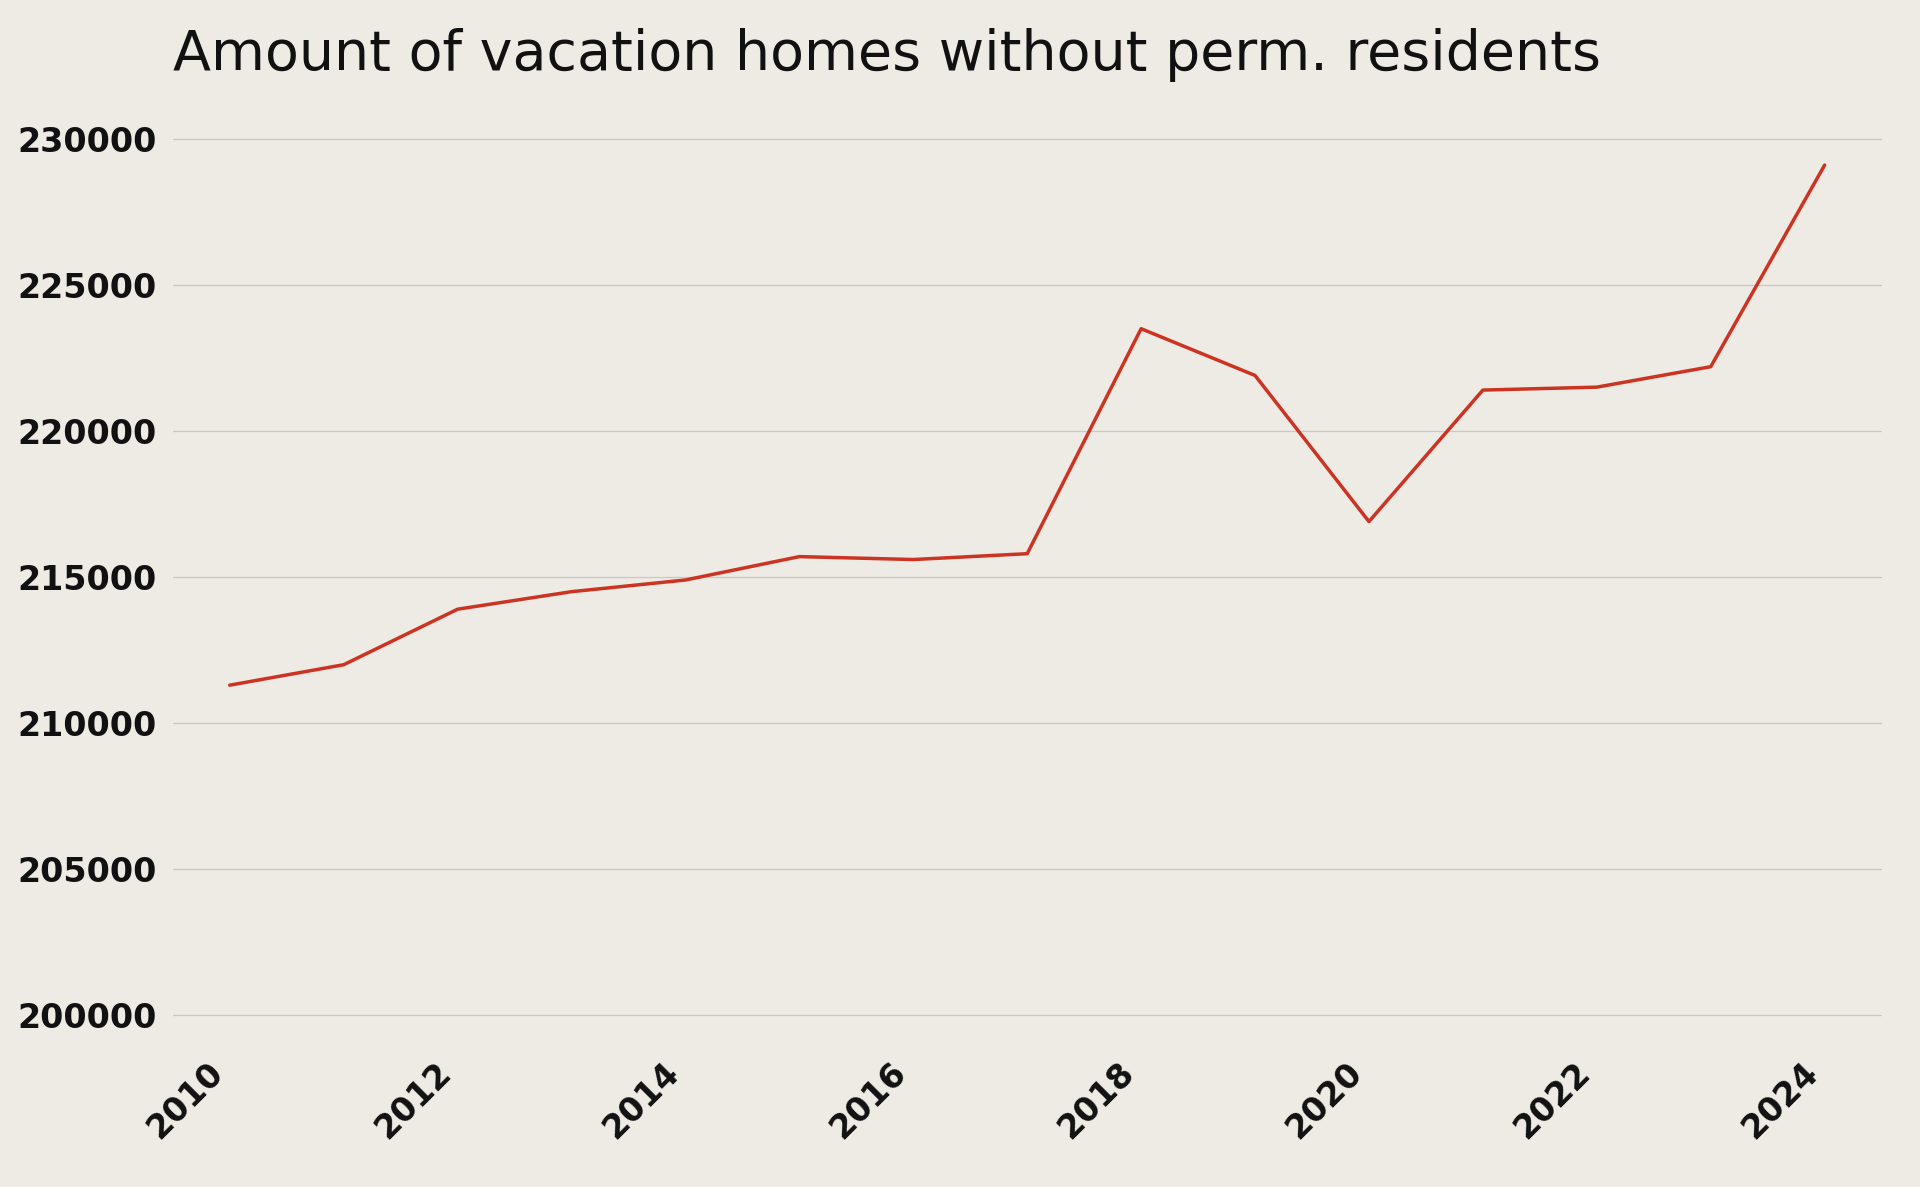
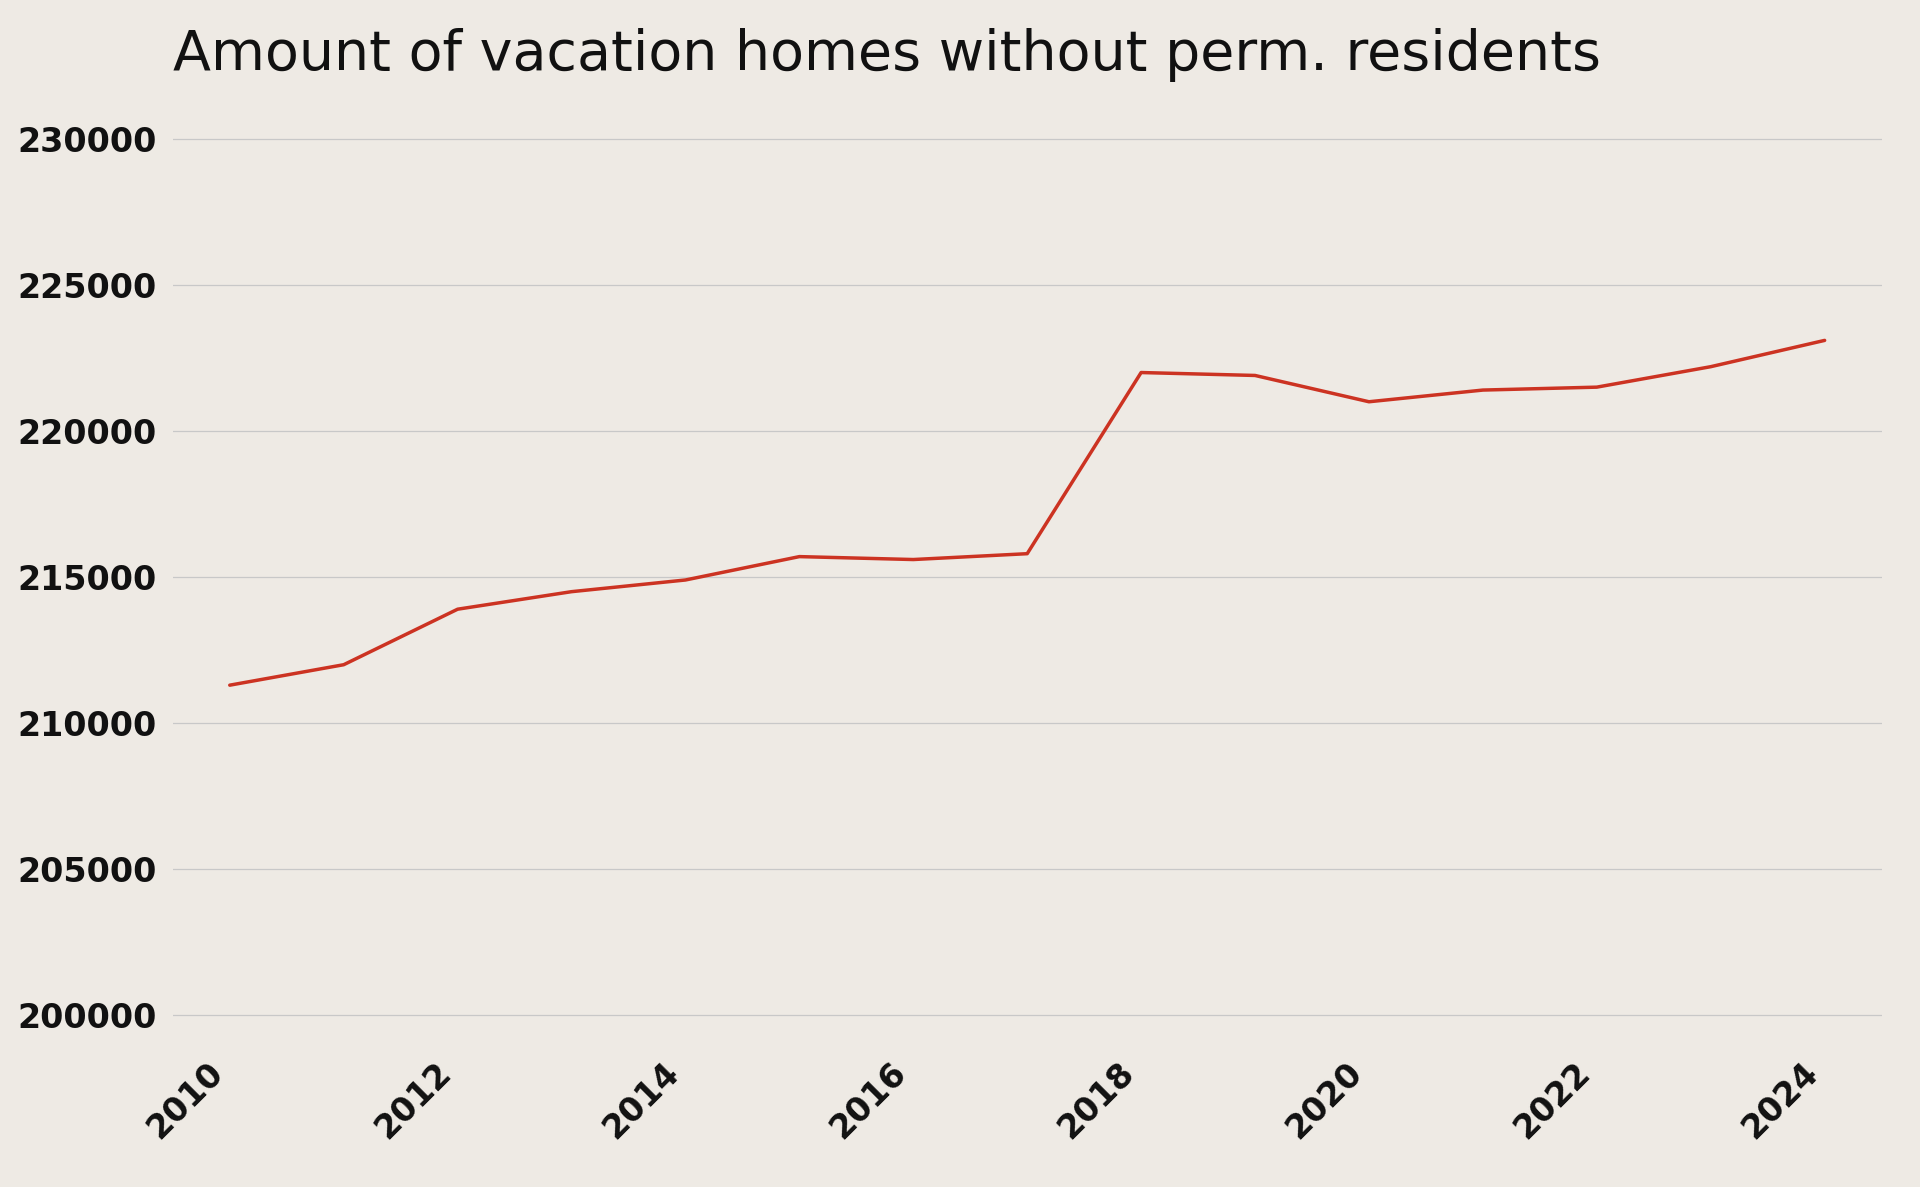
2018: 223500 -> 222000
2020: 216900 -> 221000
2024: 229100 -> 223100
